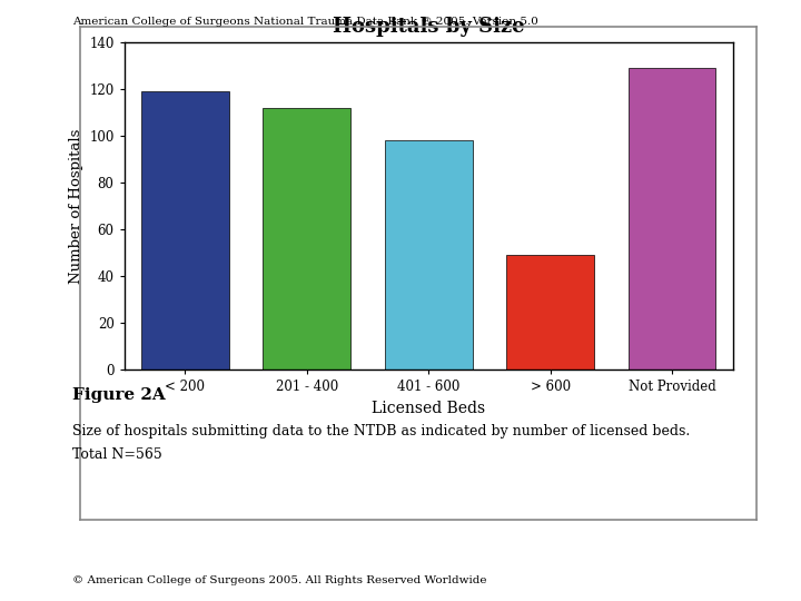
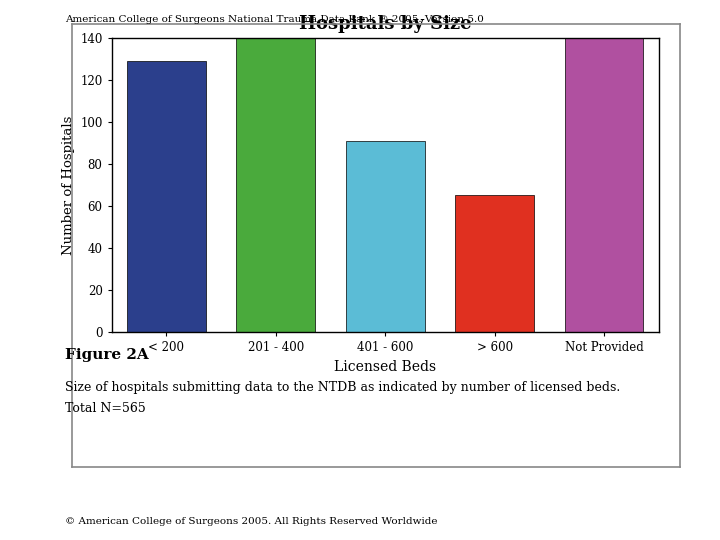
< 200: 119 -> 129
201 - 400: 112 -> 140
401 - 600: 98 -> 91
> 600: 49 -> 65
Not Provided: 129 -> 140
